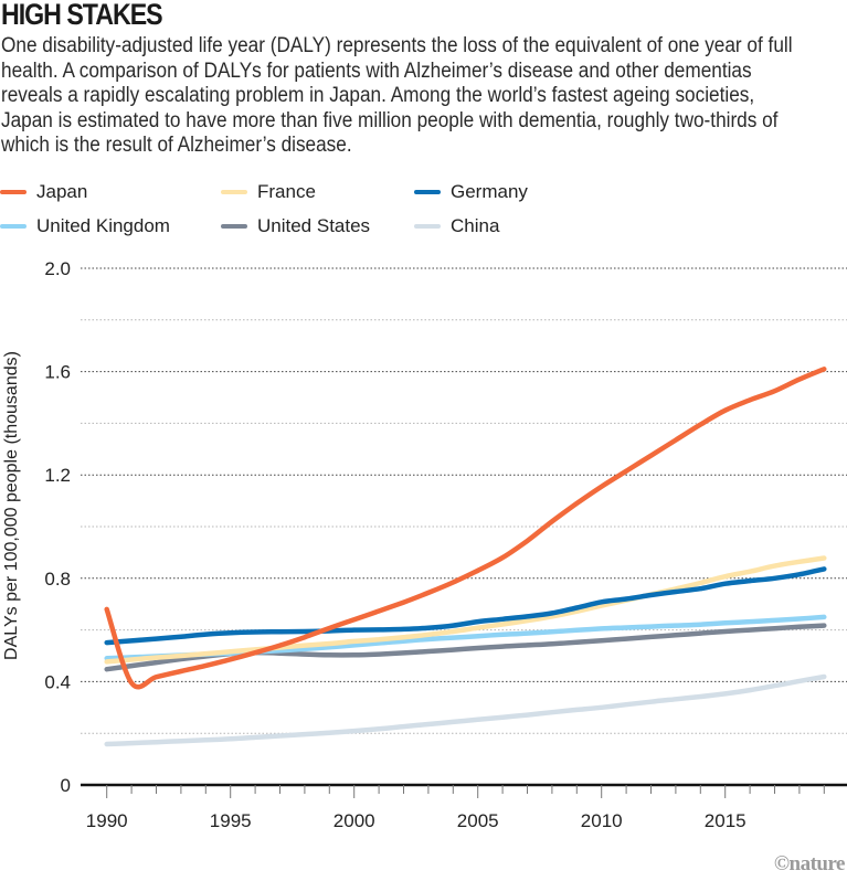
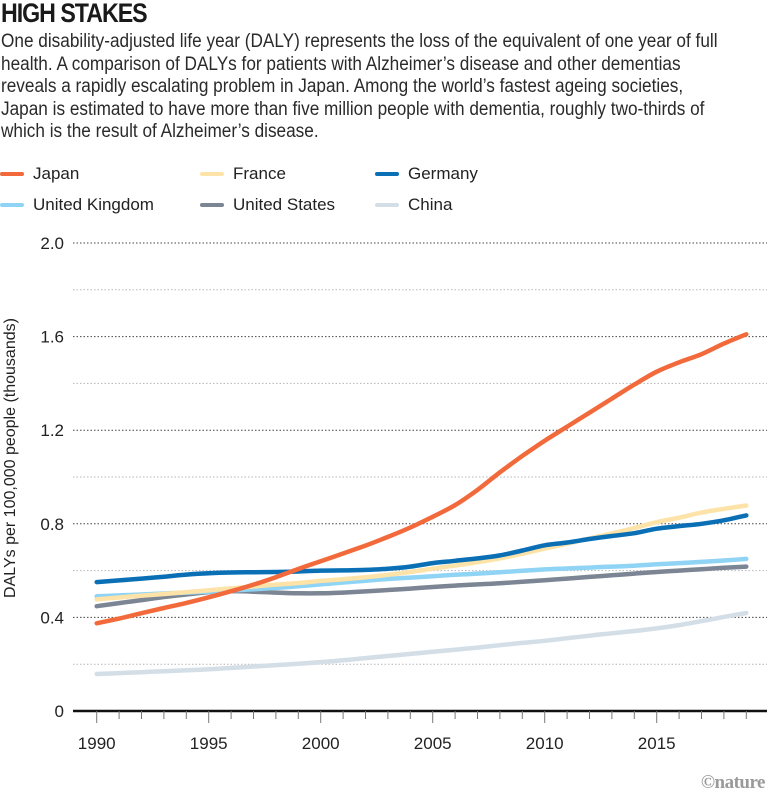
Japan/1990: 0.68 -> 0.38
